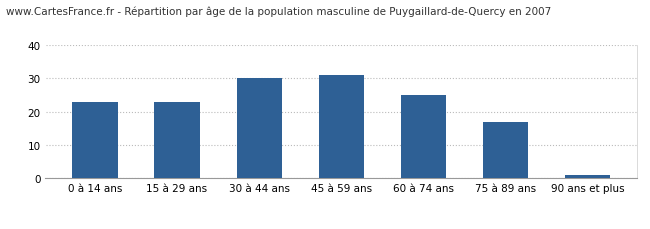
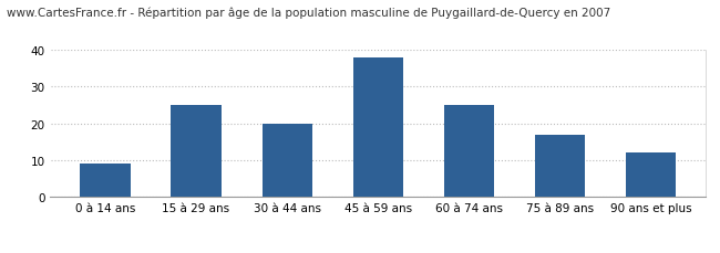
0 à 14 ans: 23 -> 9
15 à 29 ans: 23 -> 25
30 à 44 ans: 30 -> 20
45 à 59 ans: 31 -> 38
90 ans et plus: 1 -> 12
